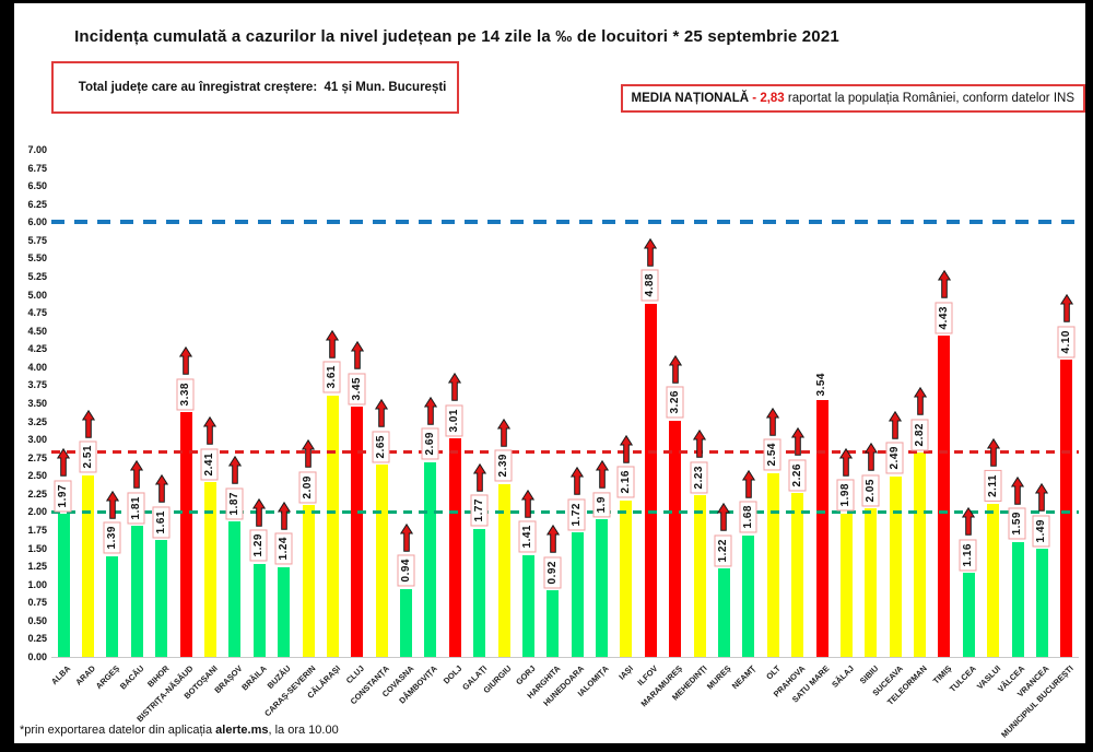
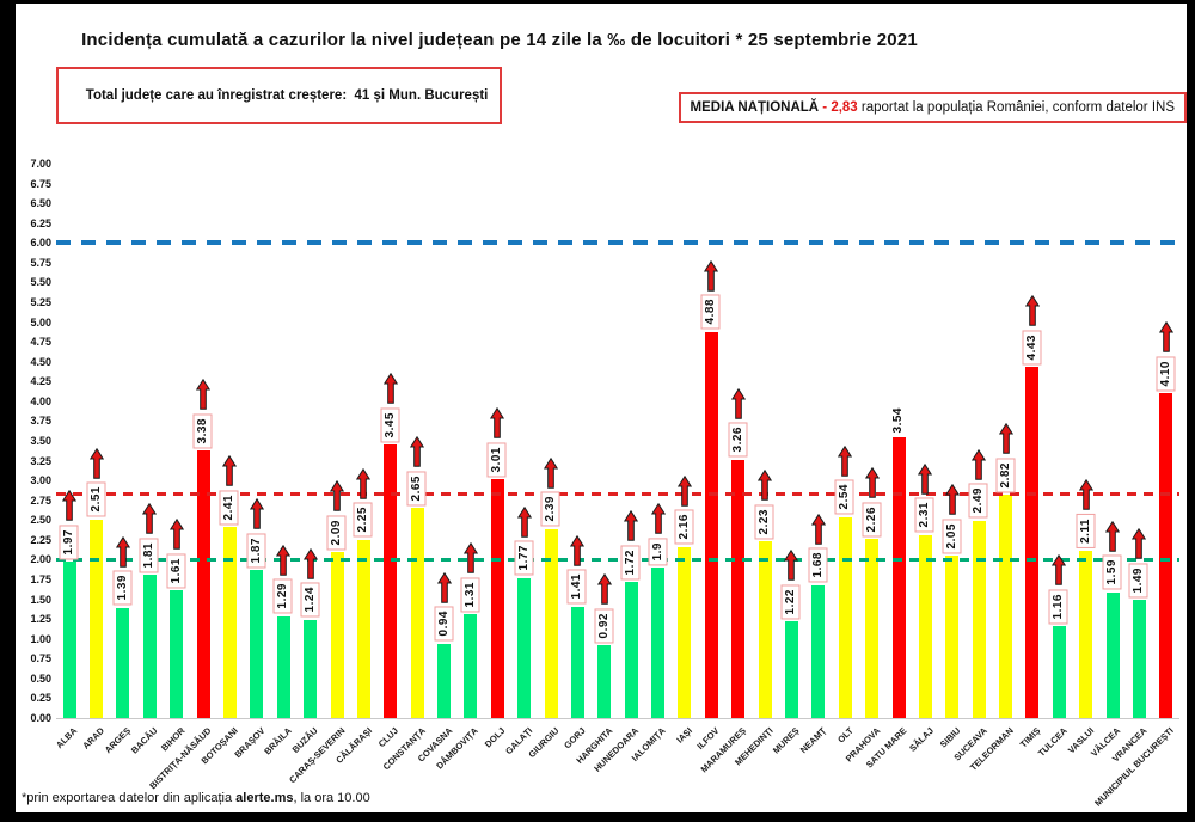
CĂLĂRAȘI: 3.61 -> 2.25
DÂMBOVIȚA: 2.69 -> 1.31
SĂLAJ: 1.98 -> 2.31
